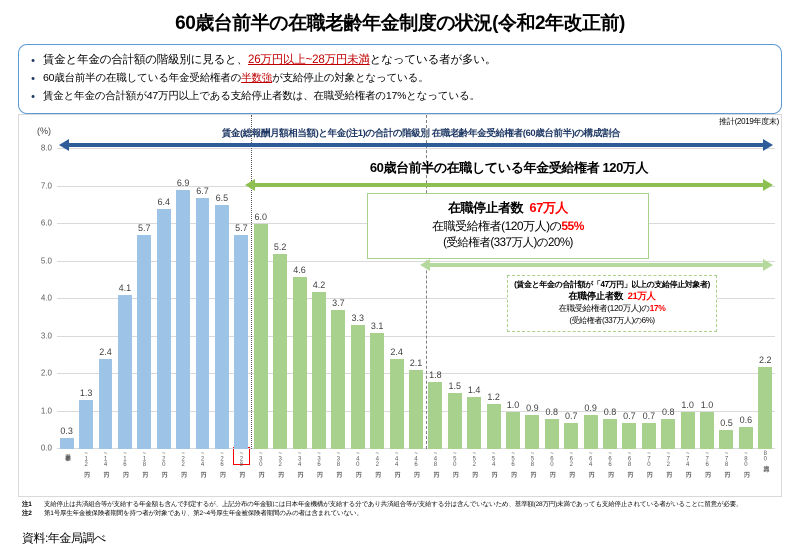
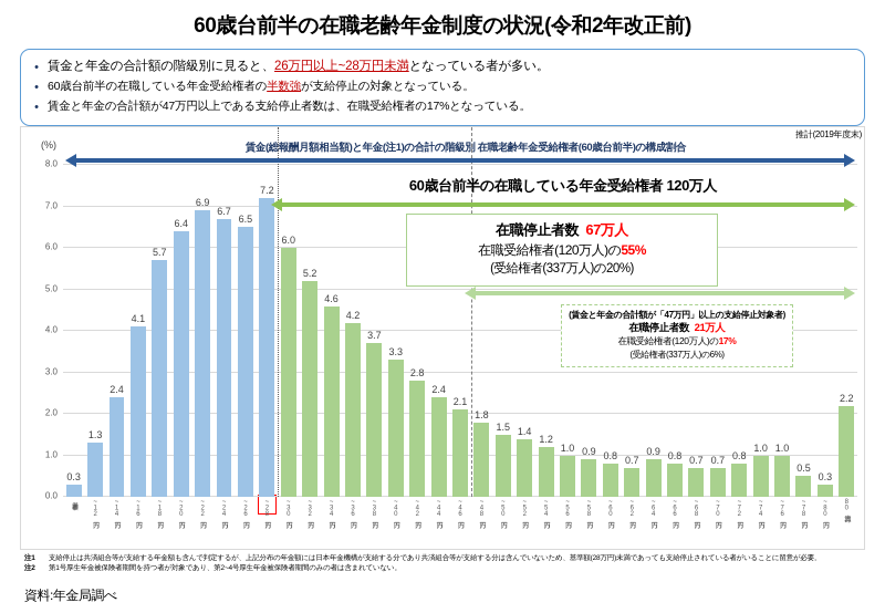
~28万円: 5.7 -> 7.2
~42万円: 3.1 -> 2.8
~80万円: 0.6 -> 0.3
